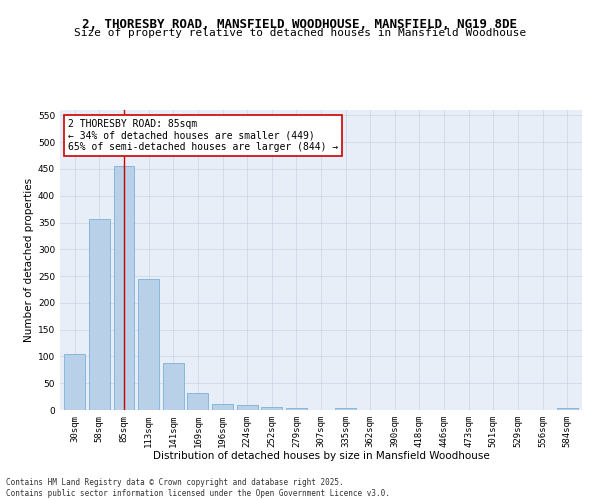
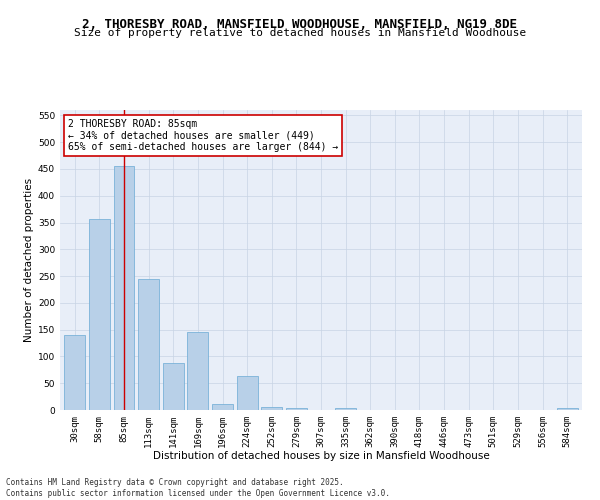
30sqm: 105 -> 140
169sqm: 31 -> 146
224sqm: 9 -> 64
